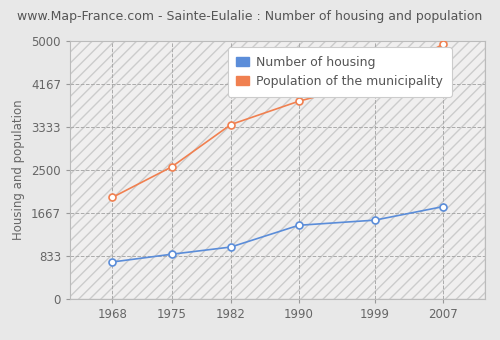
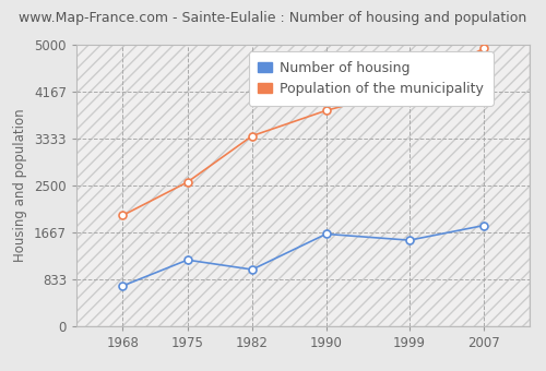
Number of housing/1975: 870 -> 1180
Number of housing/1990: 1430 -> 1640
